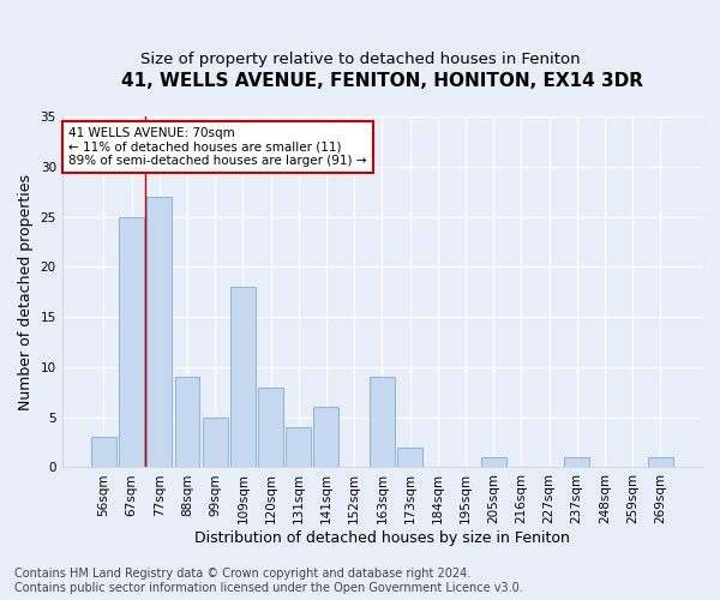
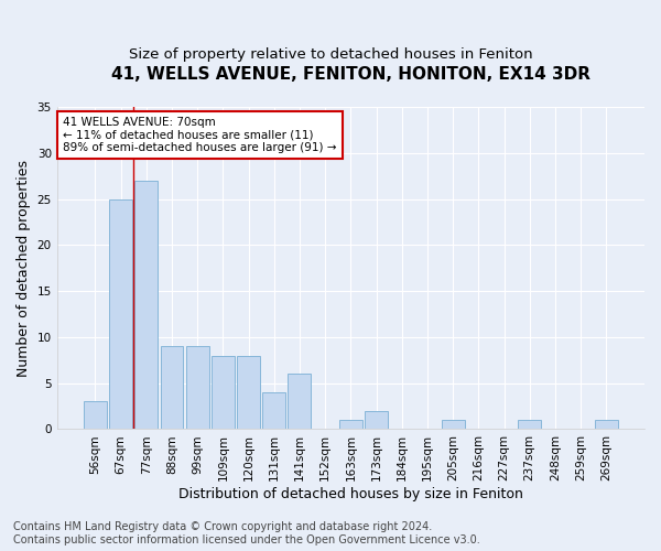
99sqm: 5 -> 9
109sqm: 18 -> 8
163sqm: 9 -> 1
